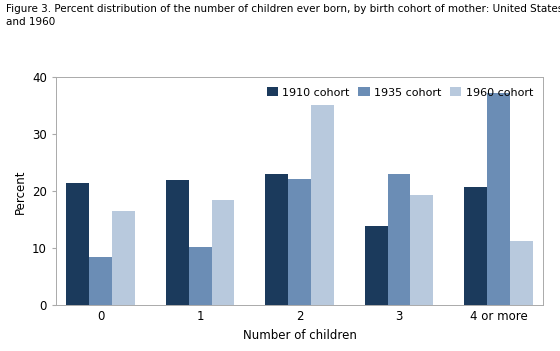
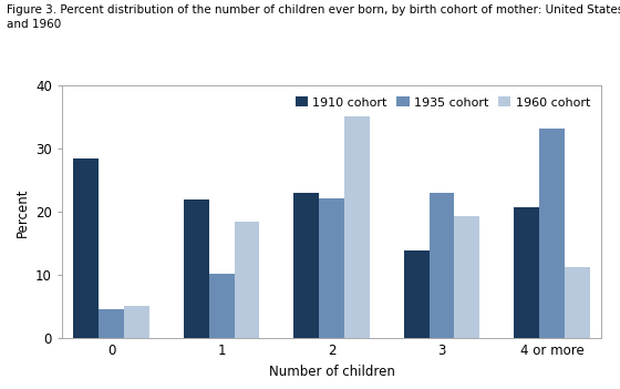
1910 cohort/0: 21.5 -> 28.4
1935 cohort/0: 8.5 -> 4.6
1960 cohort/0: 16.5 -> 5.2
1935 cohort/4 or more: 37.2 -> 33.2
